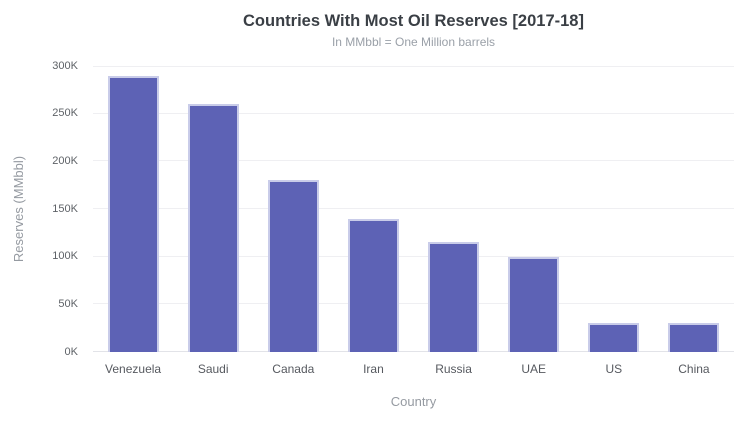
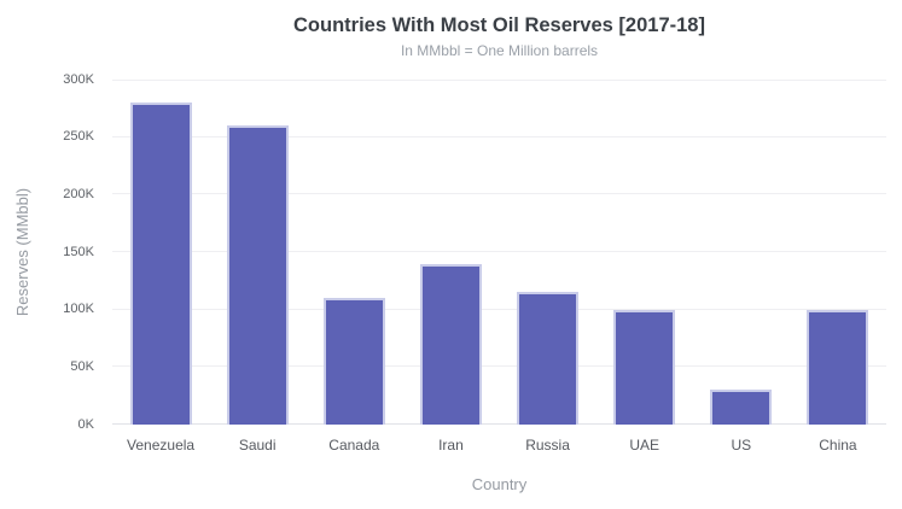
Venezuela: 290K -> 280K
Canada: 180K -> 110K
China: 30K -> 100K
